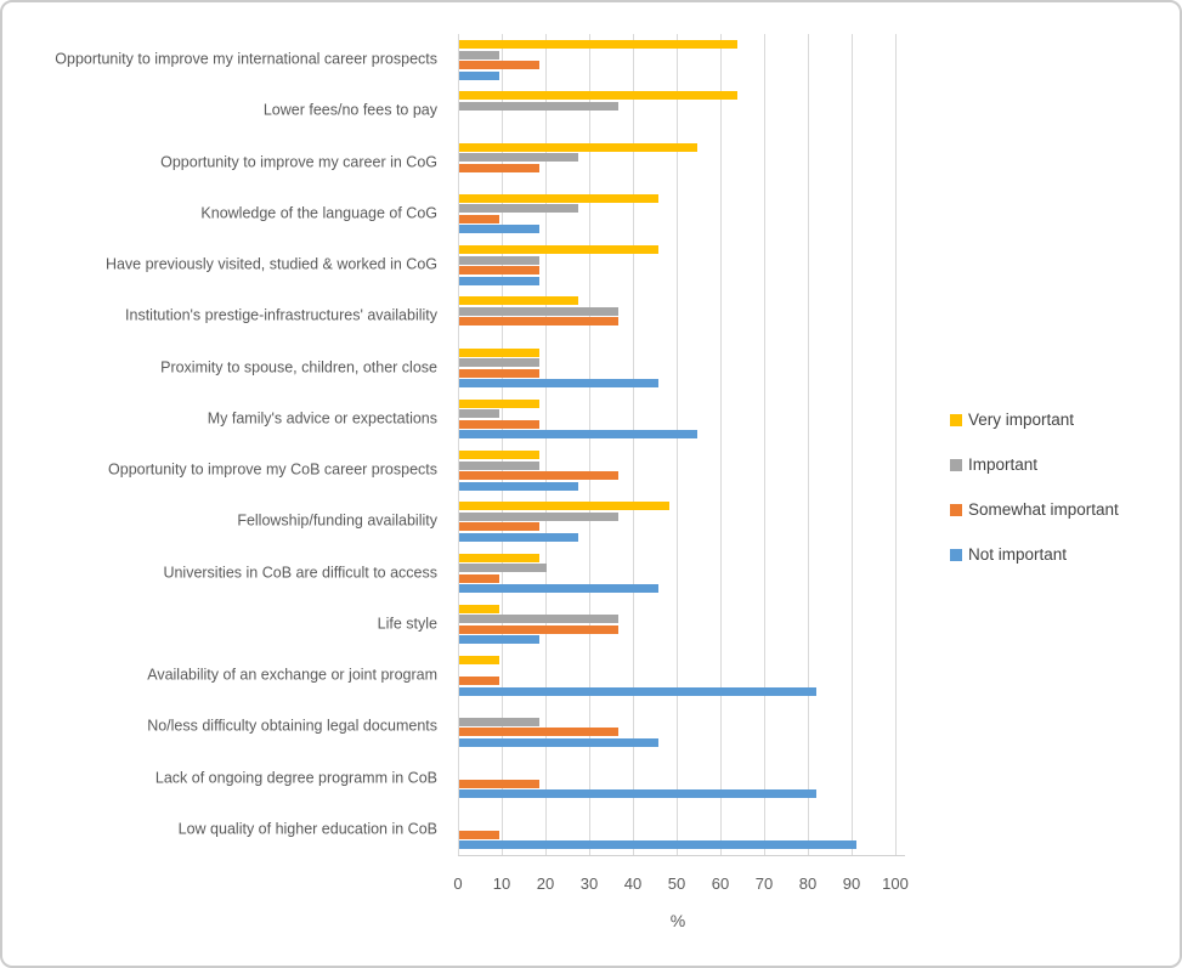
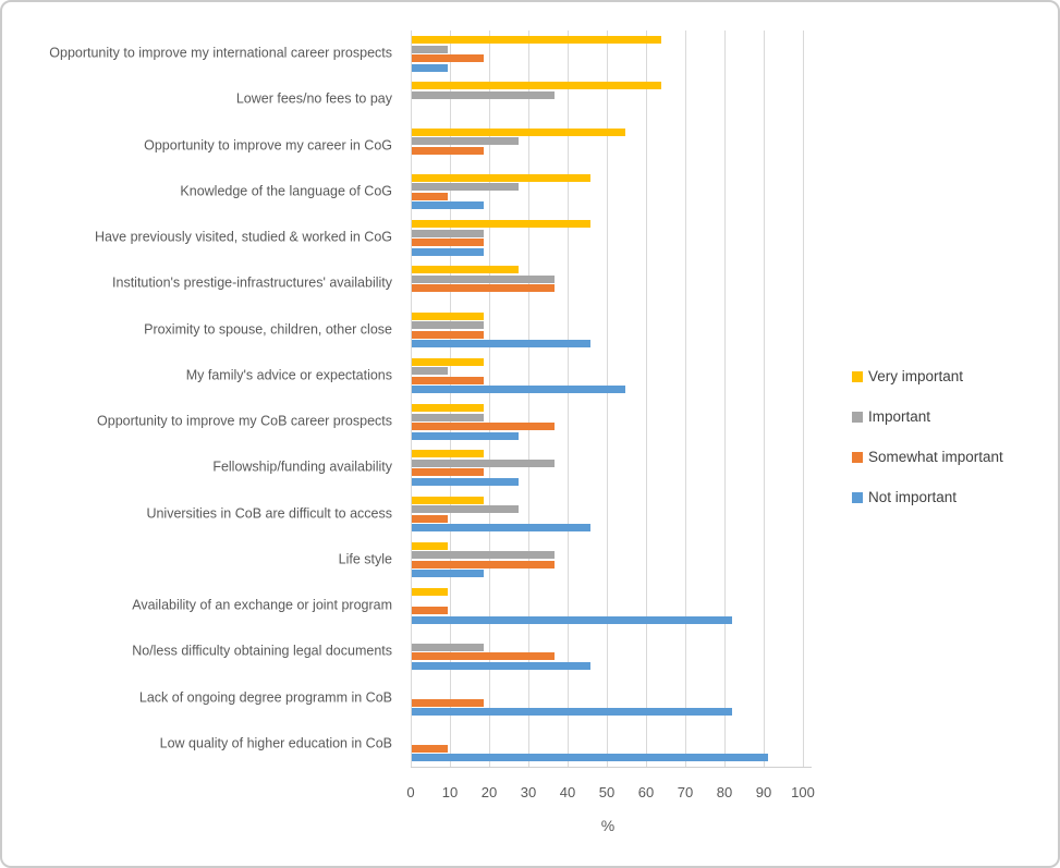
Very important/Fellowship/funding availability: 48 -> 18
Important/Universities in CoB are difficult to access: 20 -> 27
